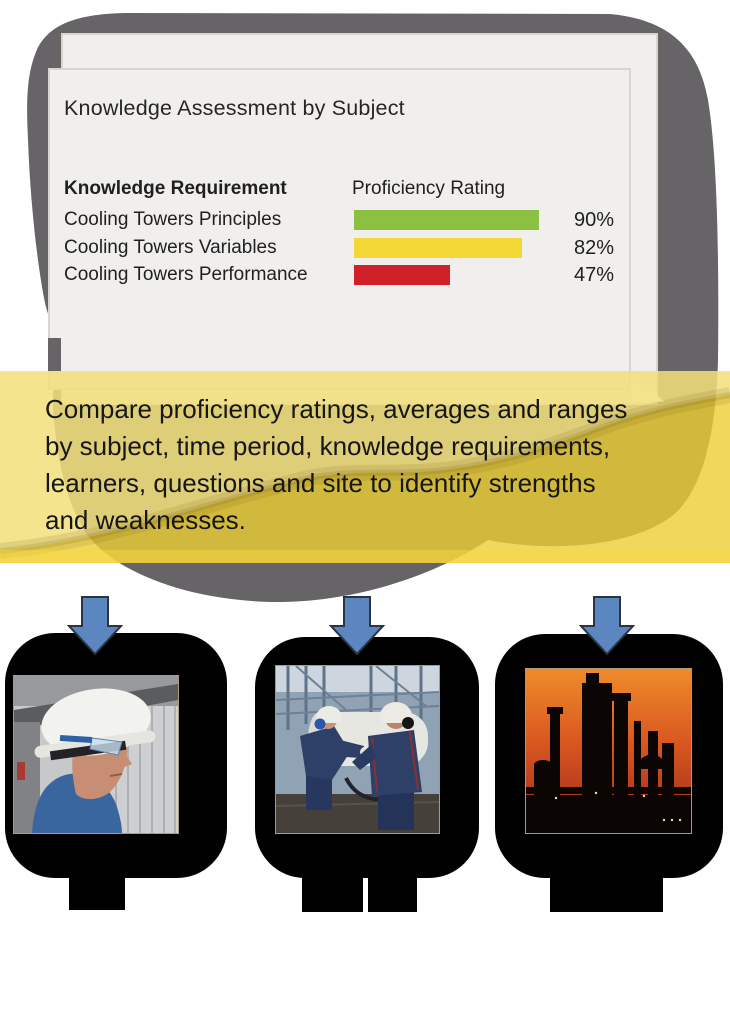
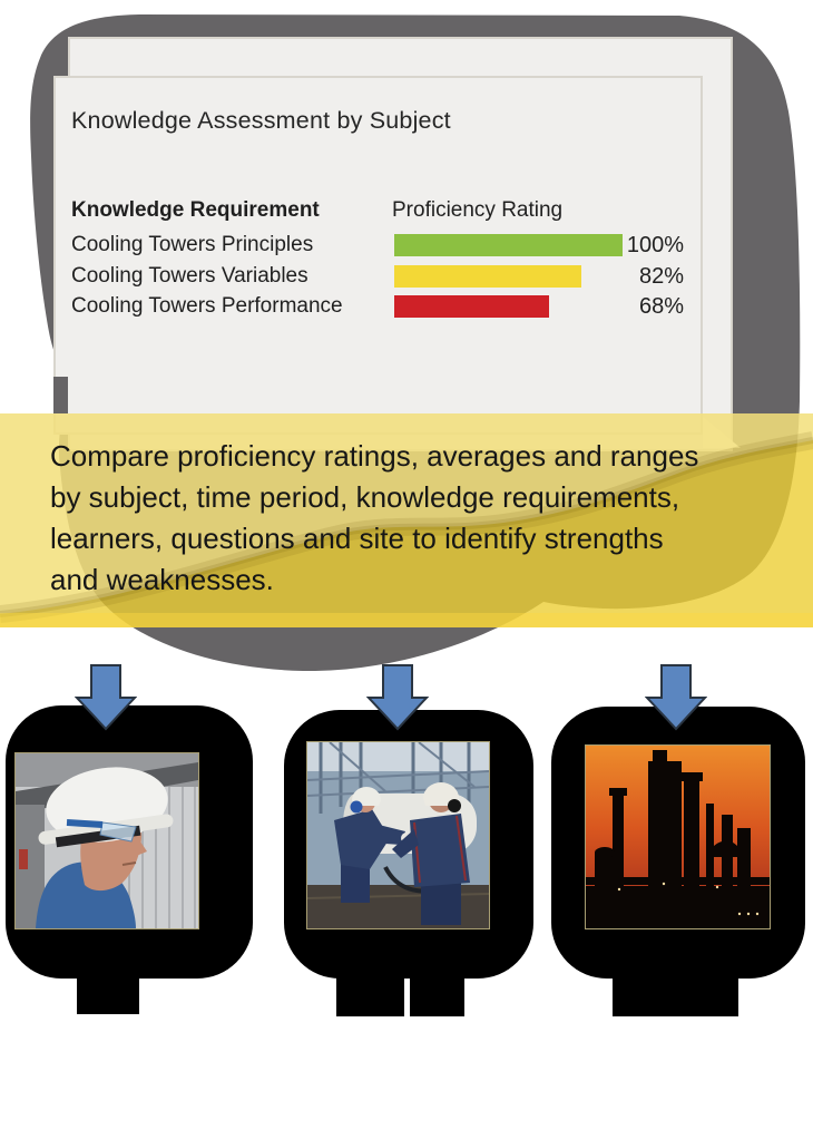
Cooling Towers Principles: 90% -> 100%
Cooling Towers Performance: 47% -> 68%
